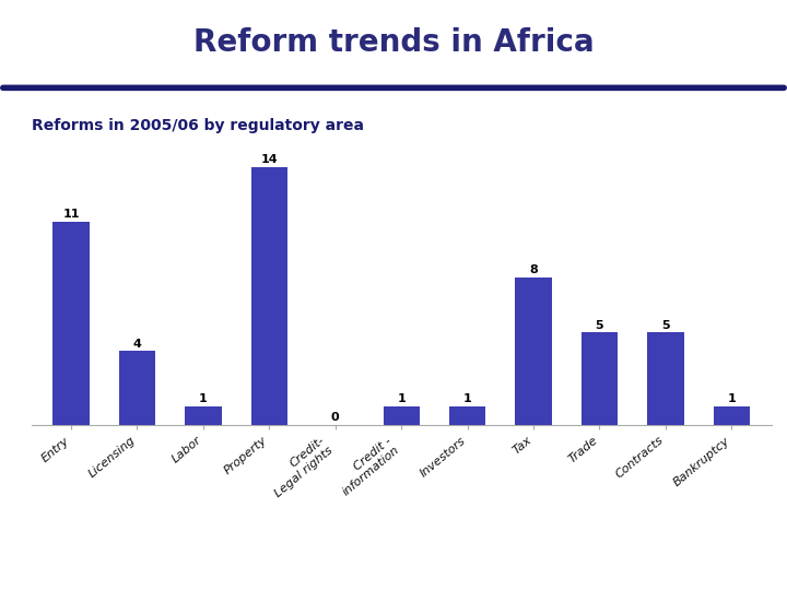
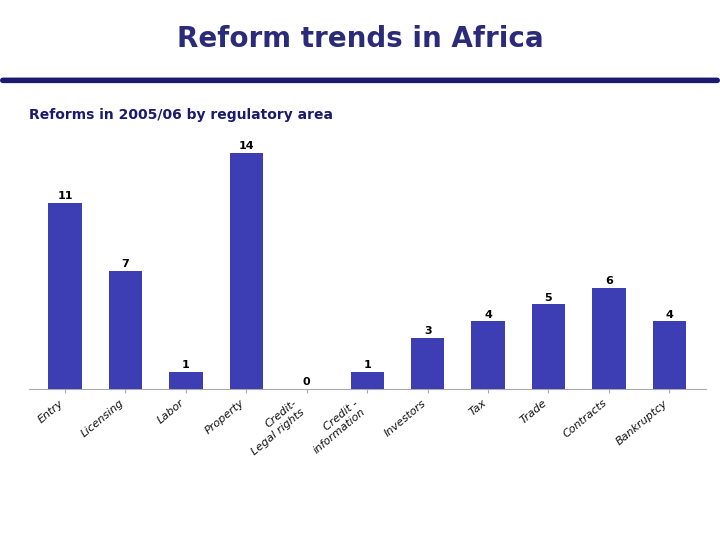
Licensing: 4 -> 7
Investors: 1 -> 3
Tax: 8 -> 4
Contracts: 5 -> 6
Bankruptcy: 1 -> 4
